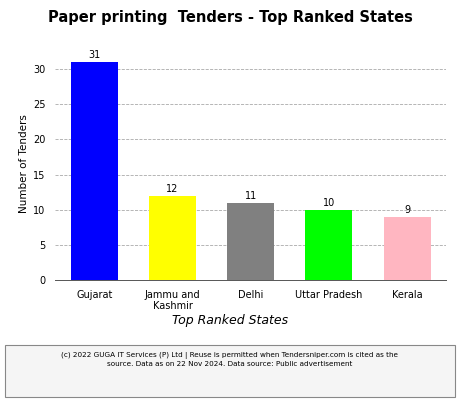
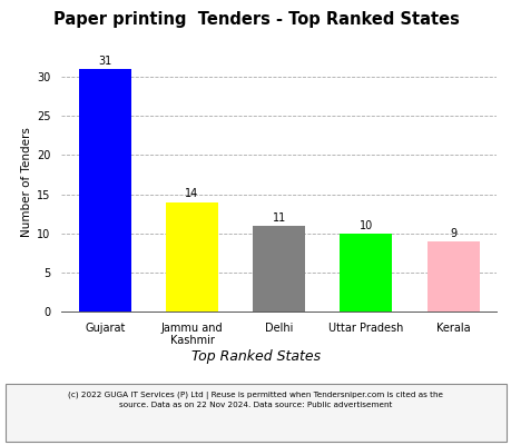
Jammu and Kashmir: 12 -> 14
